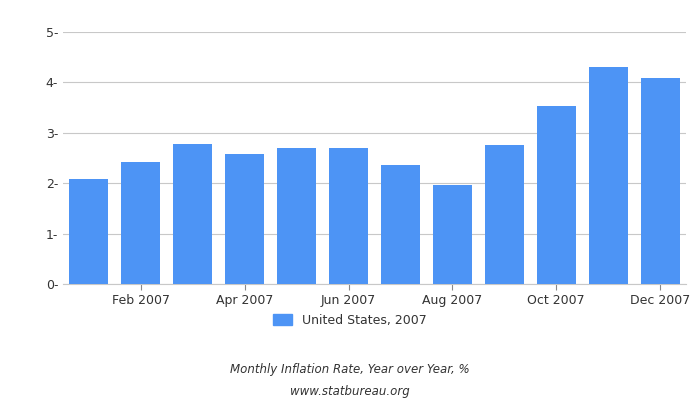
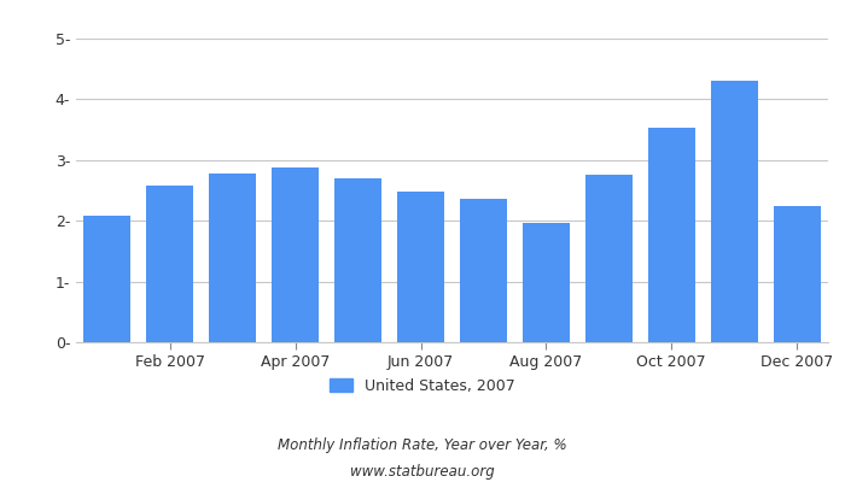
Feb 2007: 2.42- -> 2.58-
Apr 2007: 2.57- -> 2.88-
Jun 2007: 2.69- -> 2.48-
Dec 2007: 4.08- -> 2.24-
